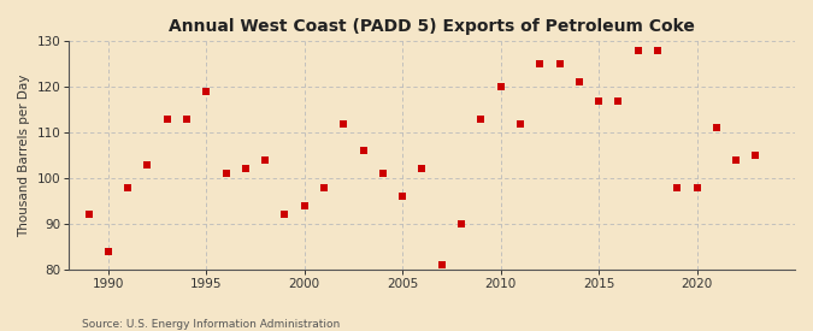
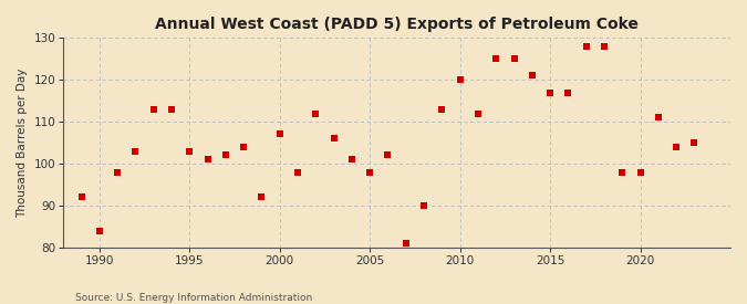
1995: 119 -> 103
2000: 94 -> 107
2005: 96 -> 98
